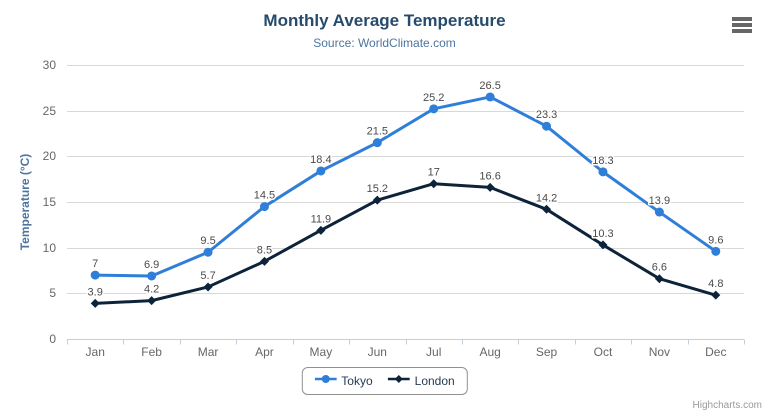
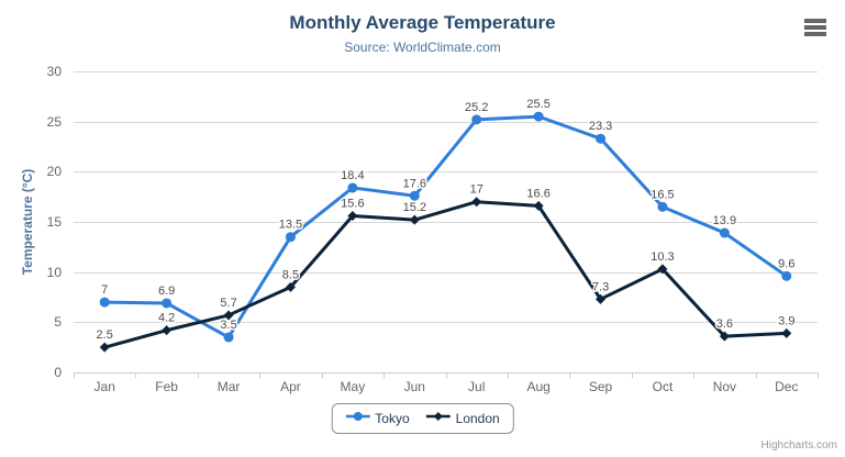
London/Jan: 3.9 -> 2.5
Tokyo/Mar: 9.5 -> 3.5
Tokyo/Apr: 14.5 -> 13.5
London/May: 11.9 -> 15.6
Tokyo/Jun: 21.5 -> 17.6
Tokyo/Aug: 26.5 -> 25.5
London/Sep: 14.2 -> 7.3
Tokyo/Oct: 18.3 -> 16.5
London/Nov: 6.6 -> 3.6
London/Dec: 4.8 -> 3.9
